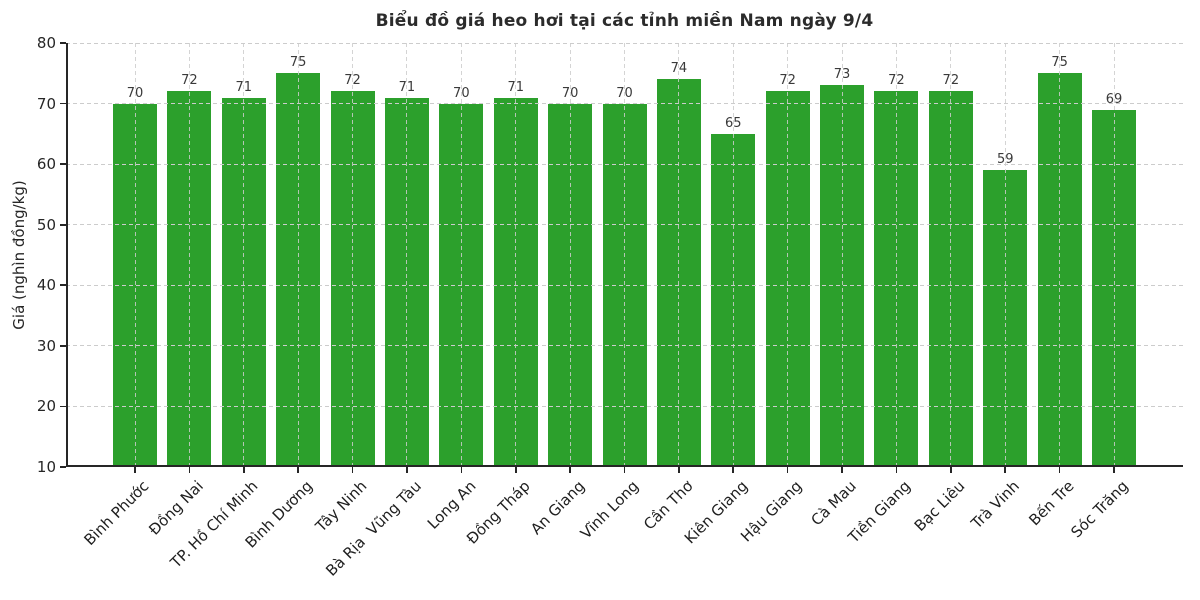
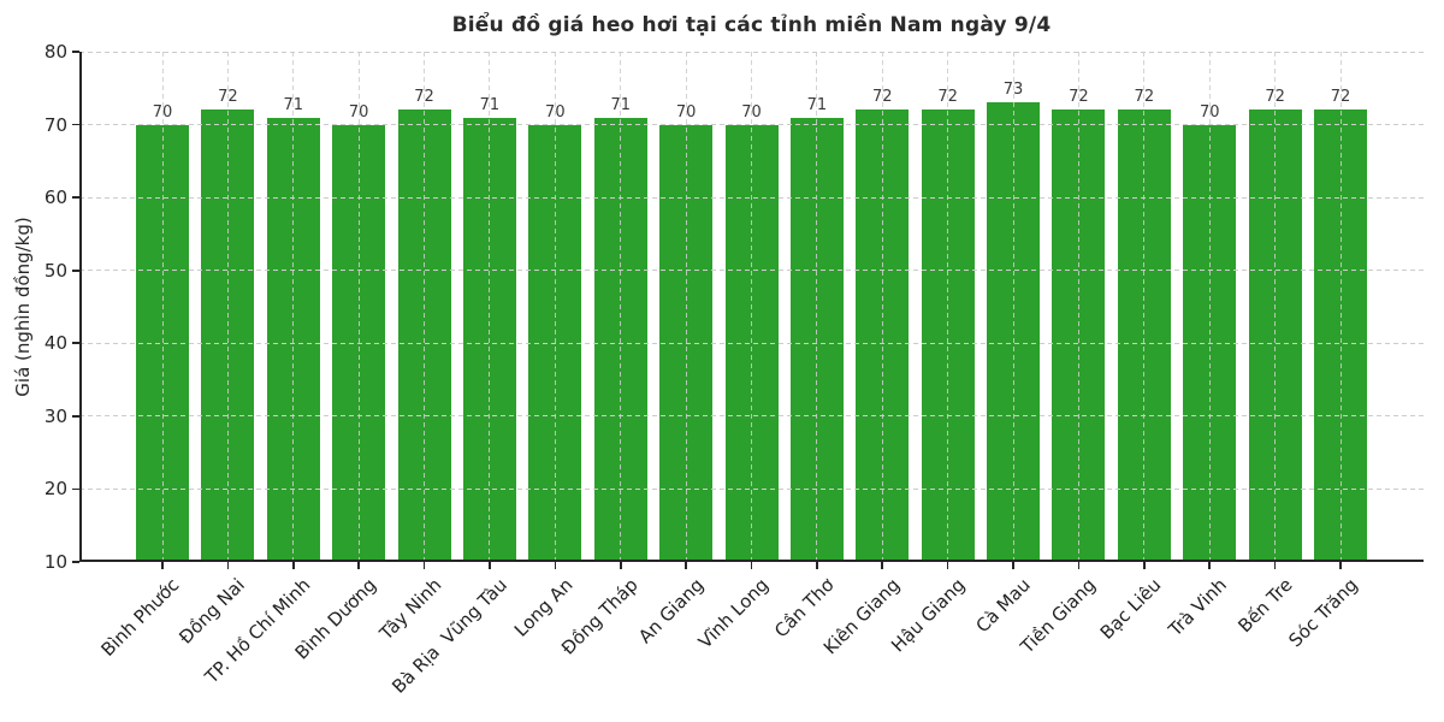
Bình Dương: 75 -> 70
Cần Thơ: 74 -> 71
Kiên Giang: 65 -> 72
Trà Vinh: 59 -> 70
Bến Tre: 75 -> 72
Sóc Trăng: 69 -> 72
